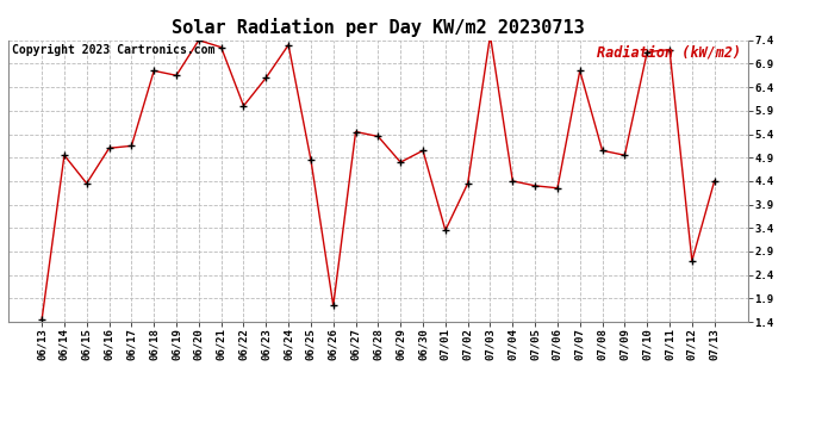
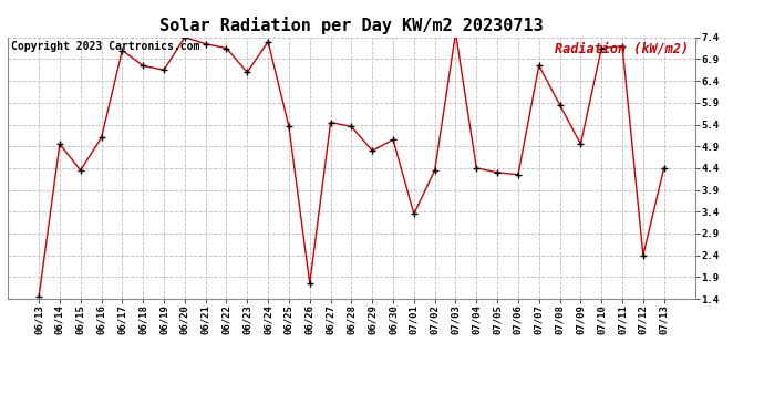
06/17: 5.15 -> 7.10
06/22: 6.00 -> 7.15
06/25: 4.85 -> 5.35
07/08: 5.05 -> 5.85
07/12: 2.70 -> 2.40
